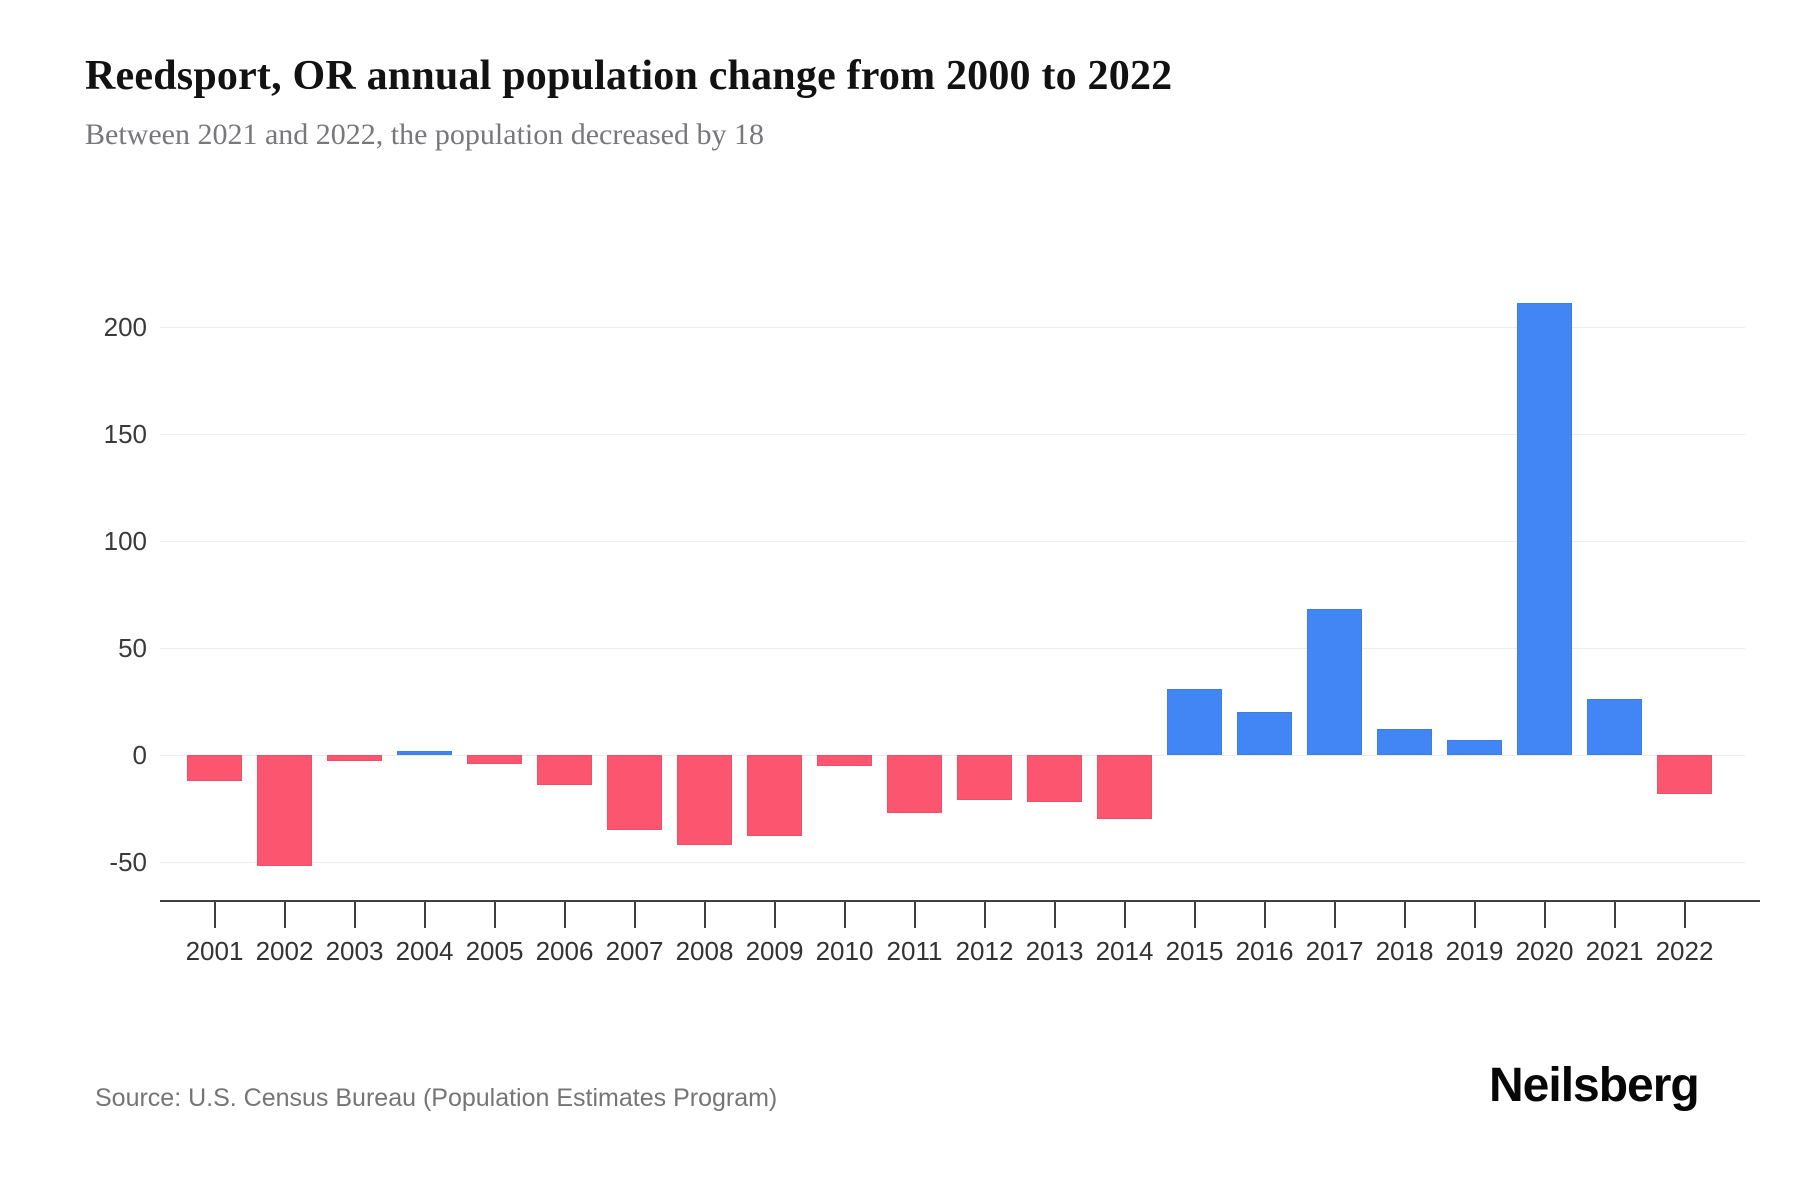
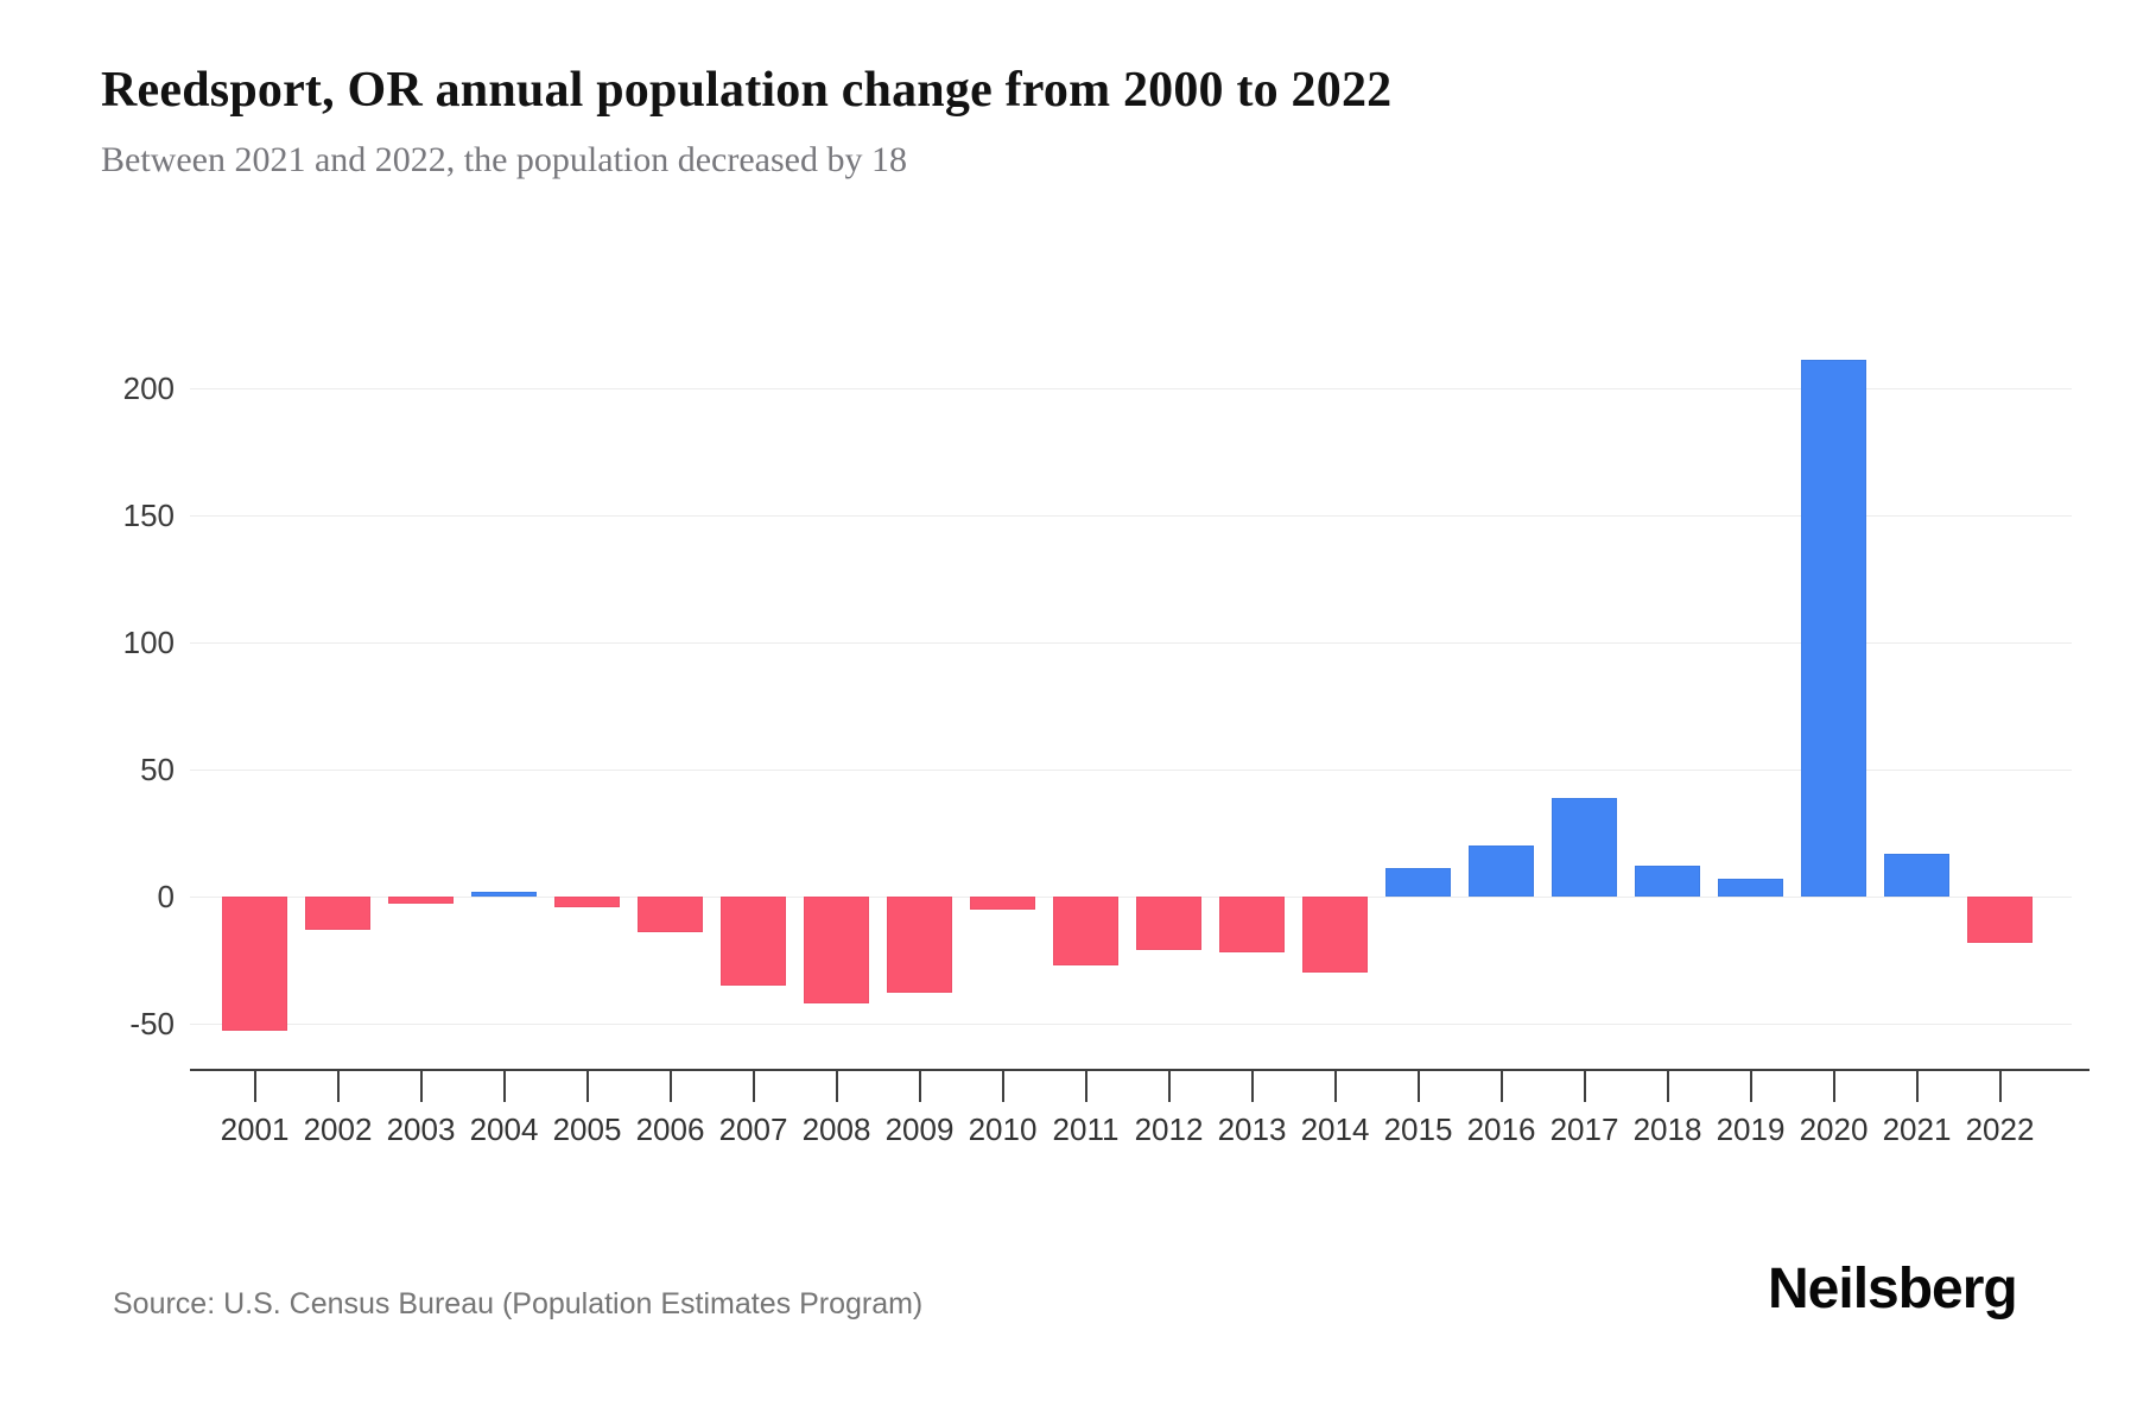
2001: -12 -> -53
2002: -52 -> -13
2015: 31 -> 11
2017: 68 -> 39
2021: 26 -> 17
